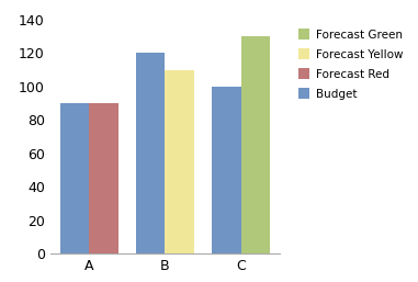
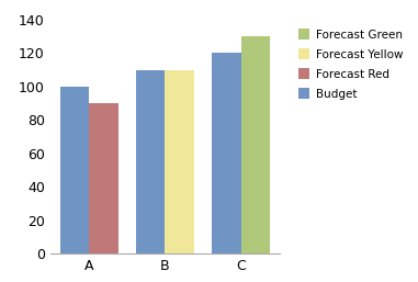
Budget/A: 90 -> 100
Budget/B: 120 -> 110
Budget/C: 100 -> 120
